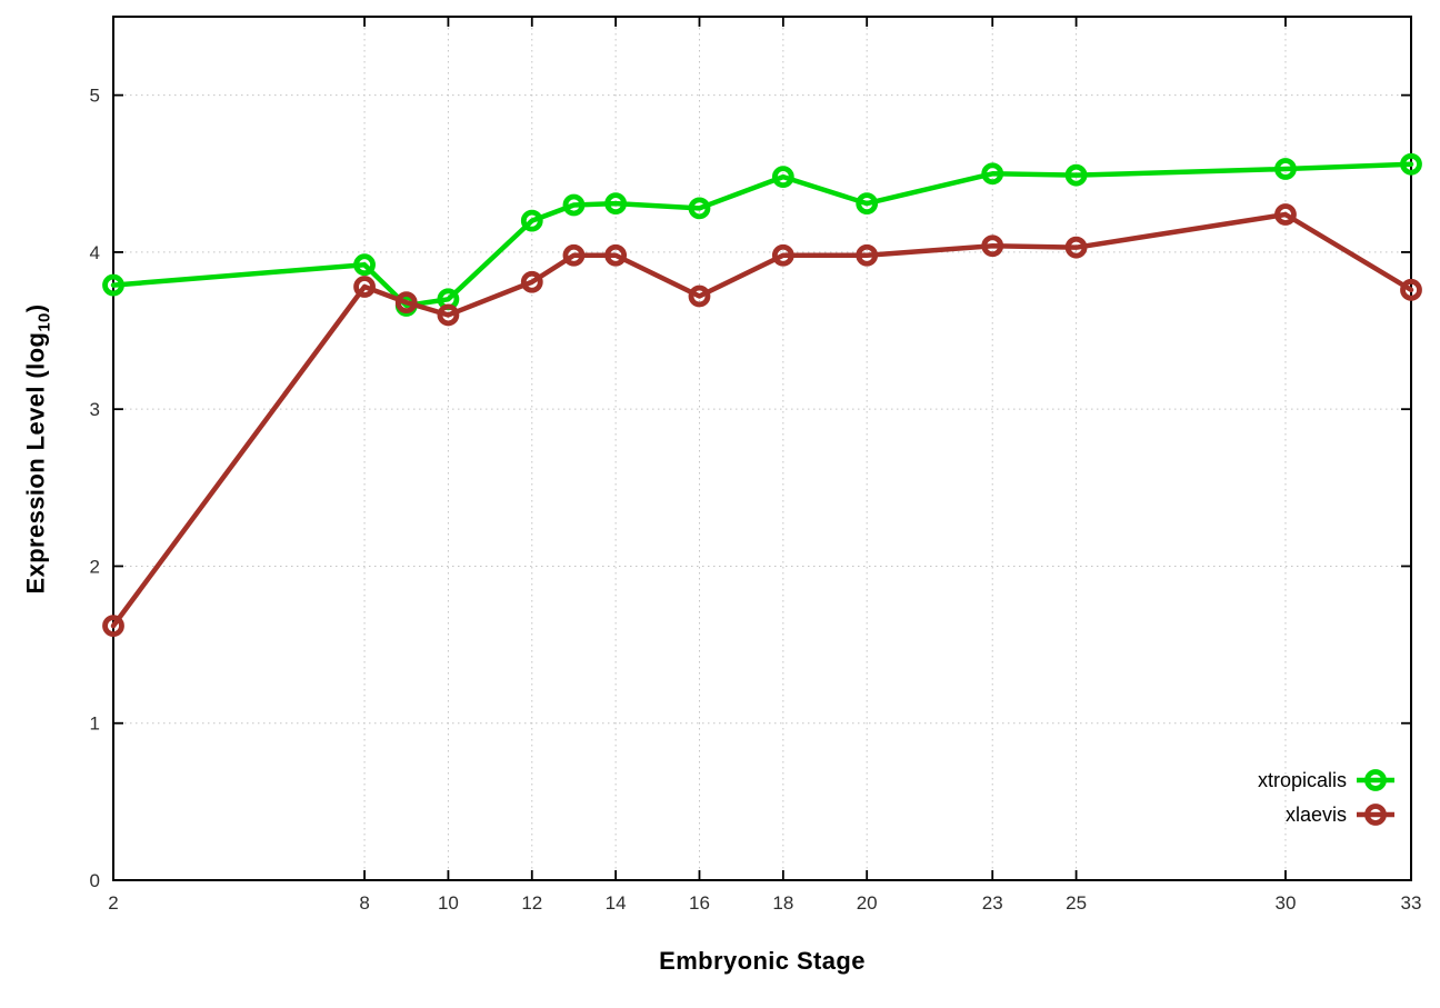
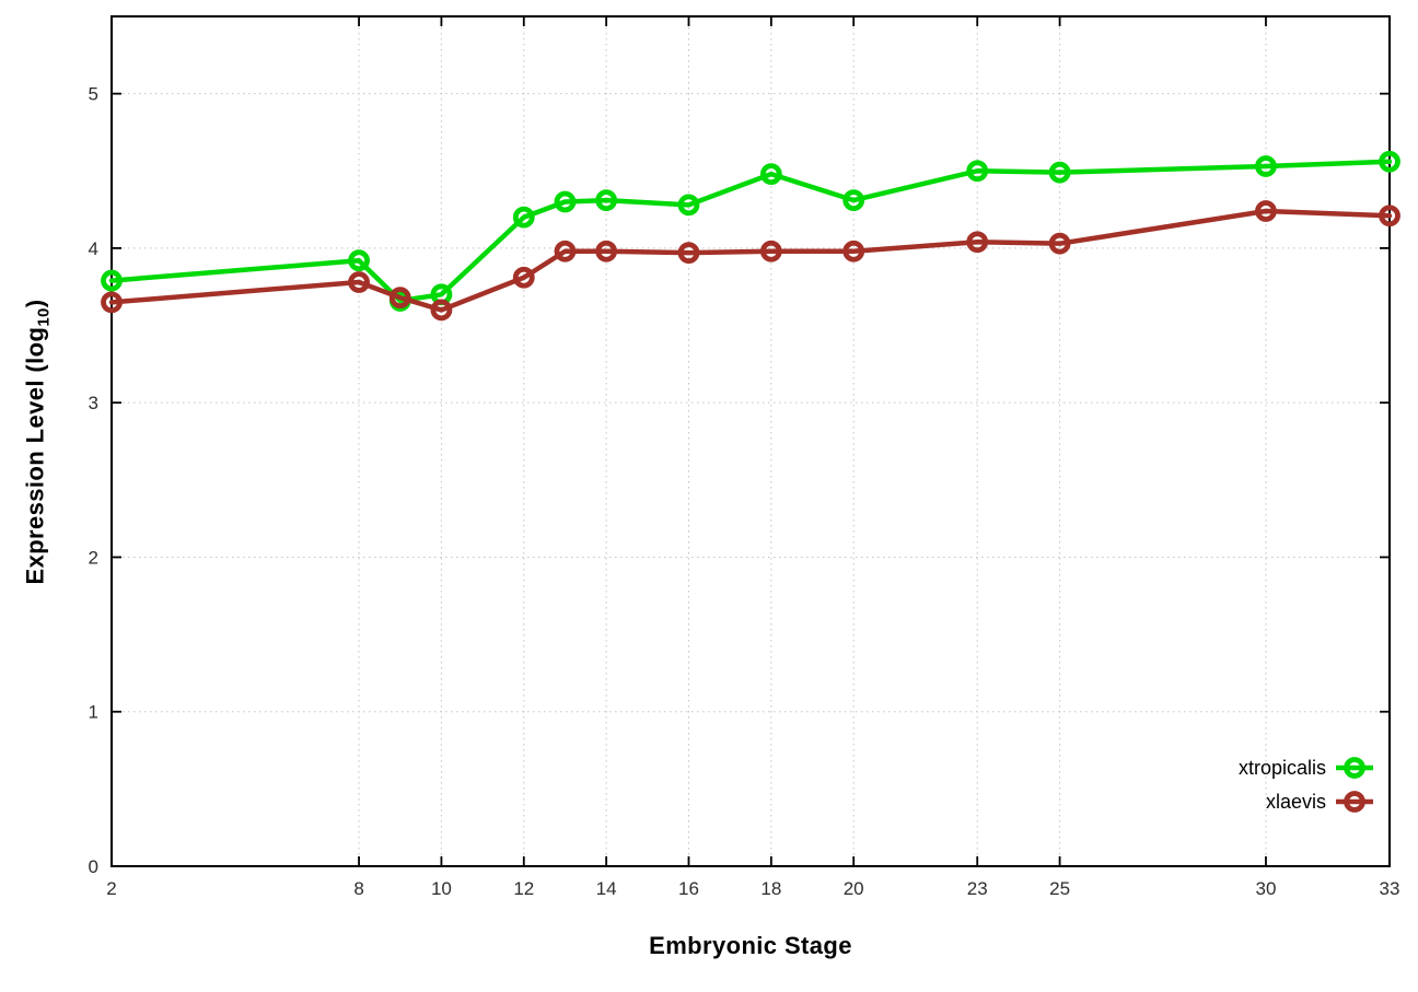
xlaevis/2: 1.62 -> 3.65
xlaevis/16: 3.72 -> 3.97
xlaevis/33: 3.76 -> 4.21
